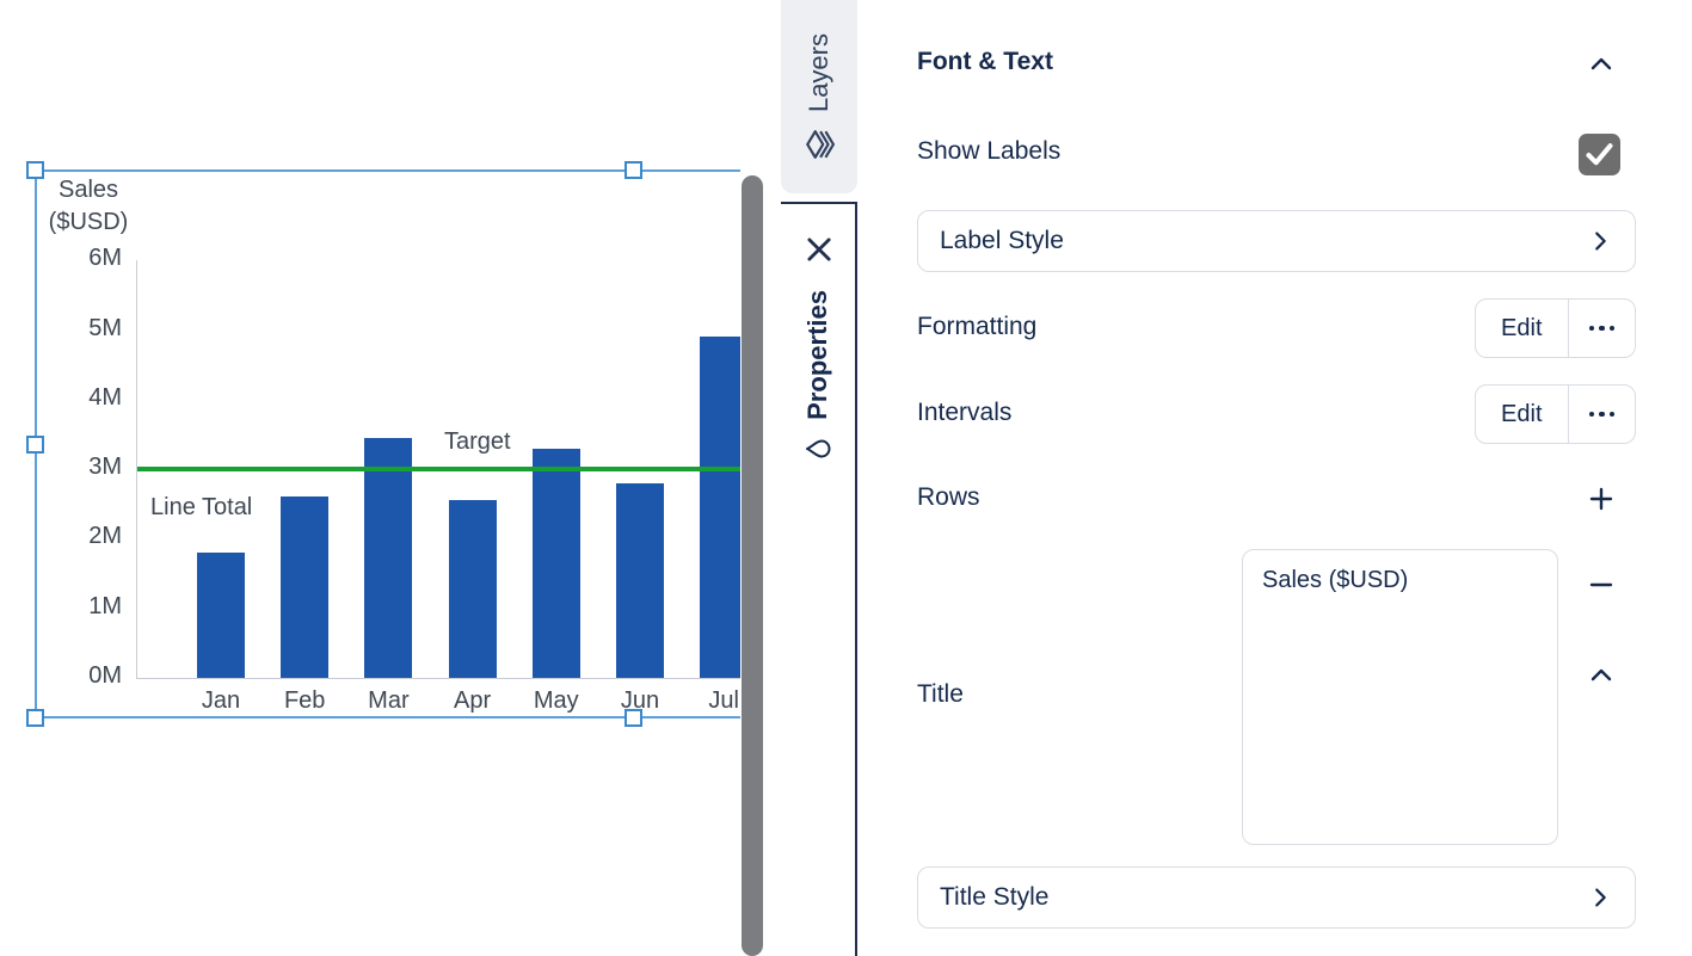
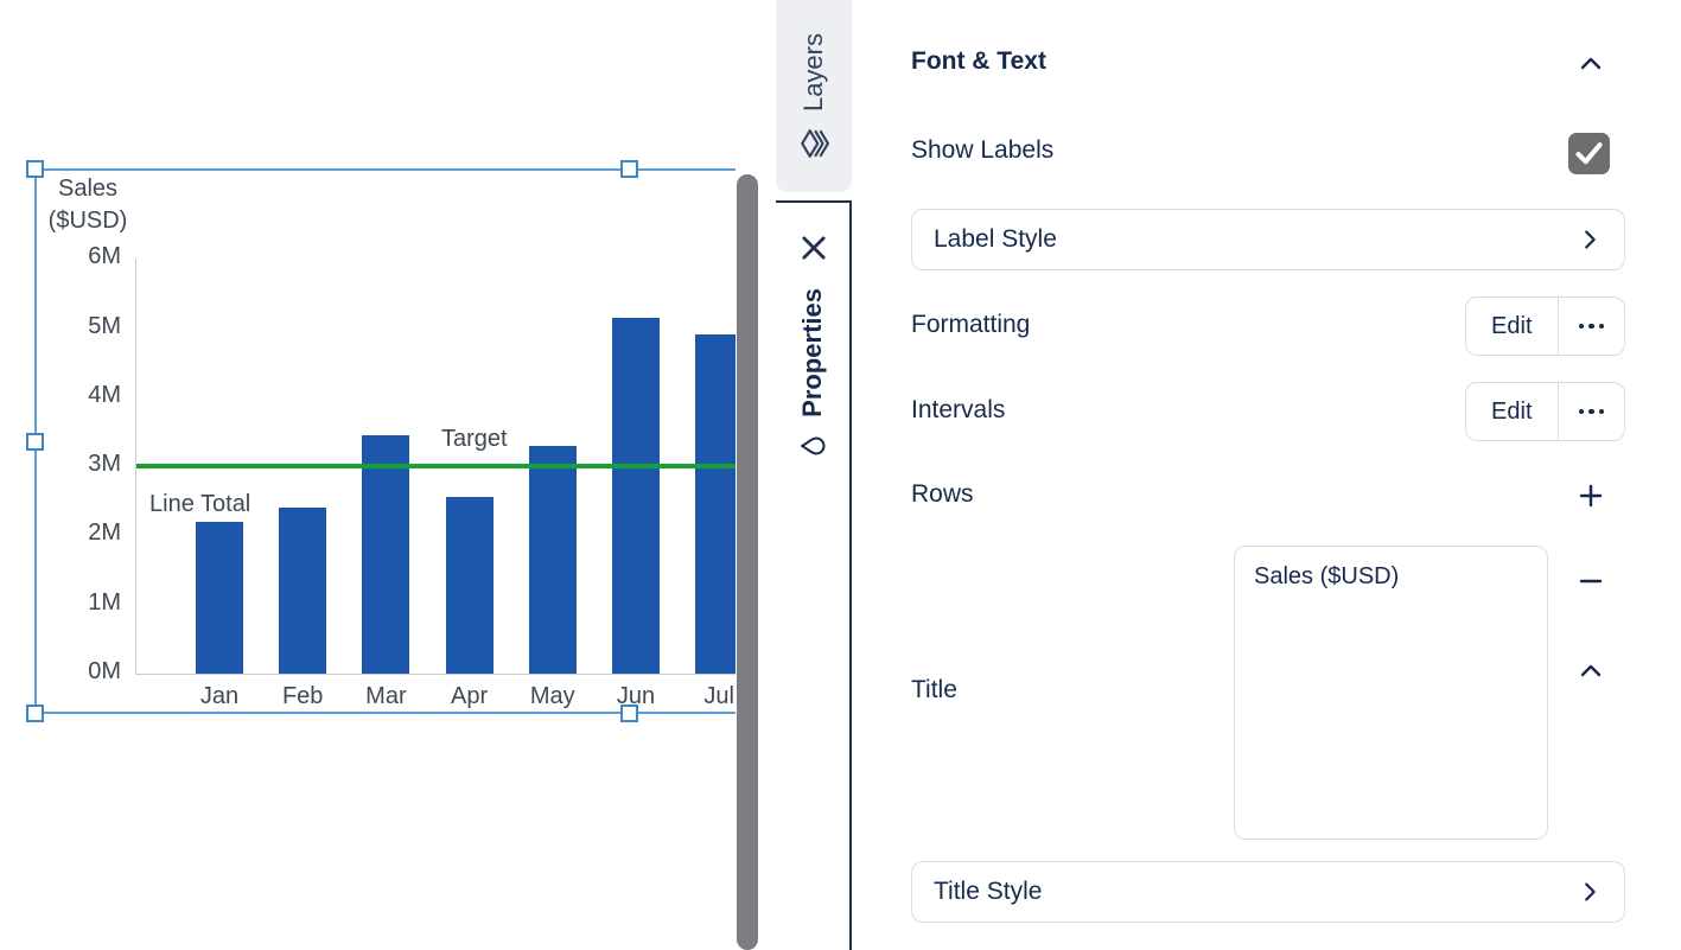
Jan: 1.8M -> 2.2M
Feb: 2.6M -> 2.4M
Jun: 2.8M -> 5.2M
